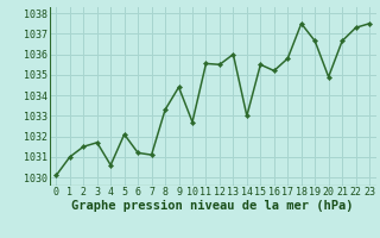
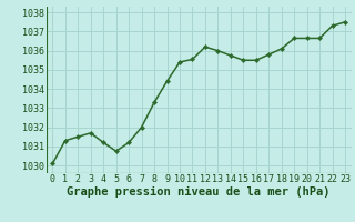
1: 1031.0 -> 1031.3
4: 1030.6 -> 1031.2
5: 1032.1 -> 1030.8
7: 1031.1 -> 1032.0
10: 1032.7 -> 1035.4
12: 1035.5 -> 1036.2
14: 1033.0 -> 1035.8
16: 1035.2 -> 1035.5
18: 1037.5 -> 1036.1
20: 1034.9 -> 1036.7
